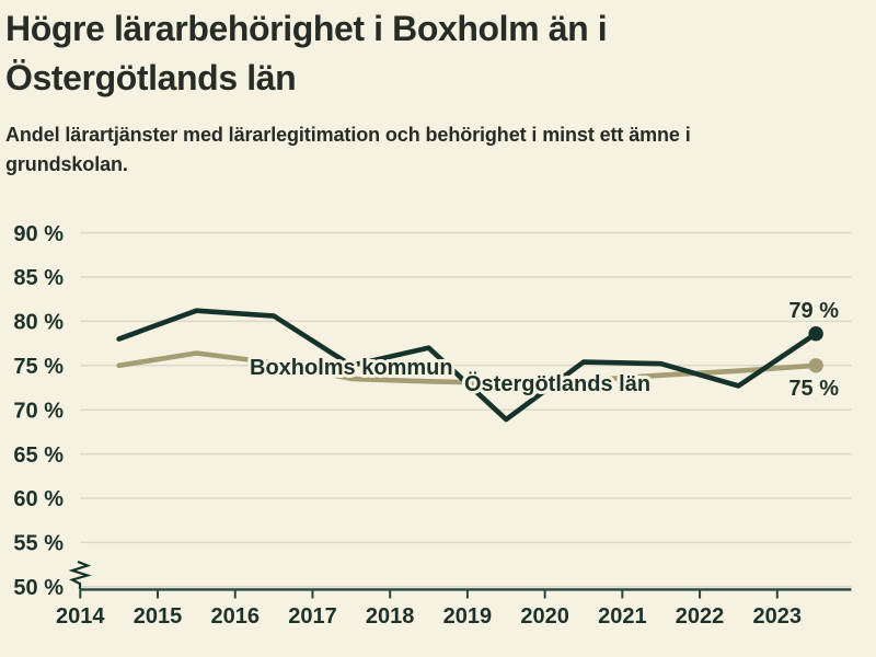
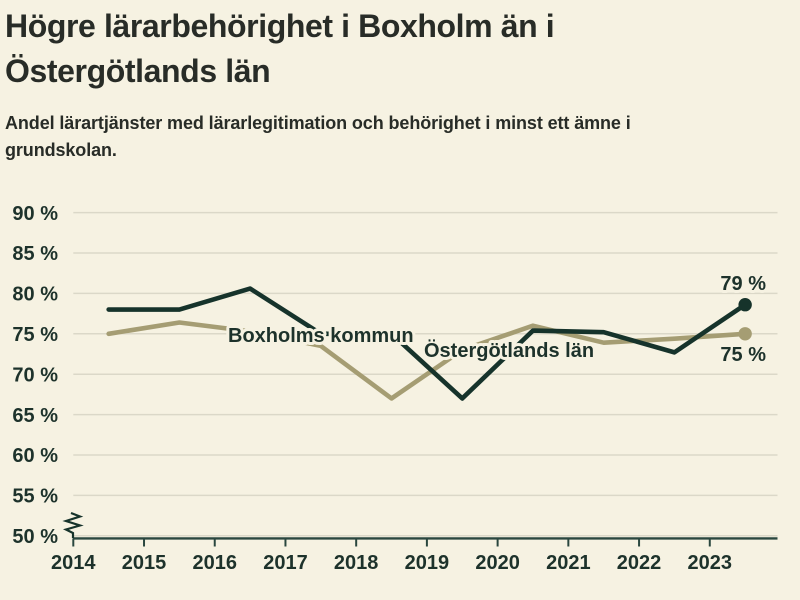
Boxholms kommun/2015: 81% -> 78%
Boxholms kommun/2018: 77% -> 75%
Östergötlands län/2018: 73% -> 67%
Boxholms kommun/2019: 69% -> 67%
Östergötlands län/2020: 73% -> 76%
